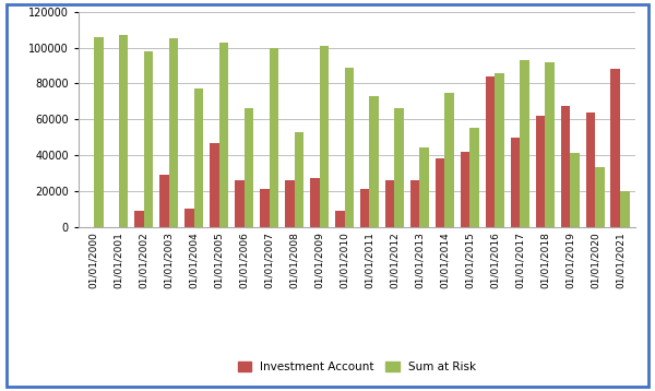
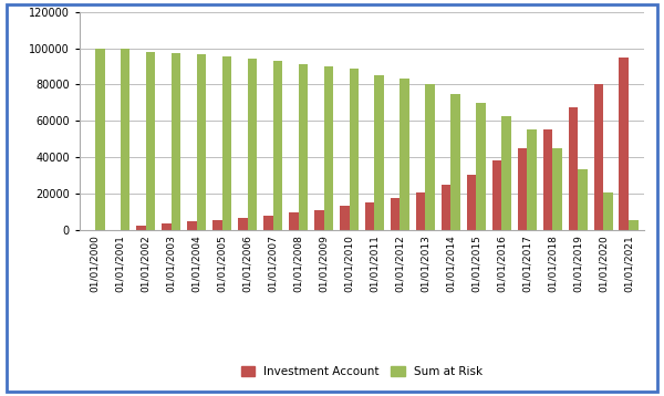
Sum at Risk/01/01/2000: 106000 -> 100000
Sum at Risk/01/01/2001: 107000 -> 100000
Investment Account/01/01/2002: 9000 -> 2000
Investment Account/01/01/2003: 29000 -> 4000
Sum at Risk/01/01/2003: 105000 -> 97000
Investment Account/01/01/2004: 10000 -> 4000
Sum at Risk/01/01/2004: 77000 -> 96000
Investment Account/01/01/2005: 47000 -> 6000
Sum at Risk/01/01/2005: 103000 -> 96000
Investment Account/01/01/2006: 26000 -> 6000
Sum at Risk/01/01/2006: 66000 -> 94000
Investment Account/01/01/2007: 21000 -> 8000
Sum at Risk/01/01/2007: 100000 -> 93000
Investment Account/01/01/2008: 26000 -> 10000
Sum at Risk/01/01/2008: 53000 -> 92000
Investment Account/01/01/2009: 27000 -> 11000
Sum at Risk/01/01/2009: 101000 -> 90000
Investment Account/01/01/2010: 9000 -> 13000
Investment Account/01/01/2011: 21000 -> 15000
Sum at Risk/01/01/2011: 73000 -> 85000
Investment Account/01/01/2012: 26000 -> 18000
Sum at Risk/01/01/2012: 66000 -> 83000
Investment Account/01/01/2013: 26000 -> 20000
Sum at Risk/01/01/2013: 44000 -> 80000
Investment Account/01/01/2014: 38000 -> 25000
Investment Account/01/01/2015: 42000 -> 30000
Sum at Risk/01/01/2015: 55000 -> 70000
Investment Account/01/01/2016: 84000 -> 38000
Sum at Risk/01/01/2016: 86000 -> 62000
Investment Account/01/01/2017: 50000 -> 45000
Sum at Risk/01/01/2017: 93000 -> 56000
Investment Account/01/01/2018: 62000 -> 55000
Sum at Risk/01/01/2018: 92000 -> 45000
Sum at Risk/01/01/2019: 41000 -> 33000
Investment Account/01/01/2020: 64000 -> 80000
Sum at Risk/01/01/2020: 33000 -> 20000
Investment Account/01/01/2021: 88000 -> 95000
Sum at Risk/01/01/2021: 20000 -> 5000
